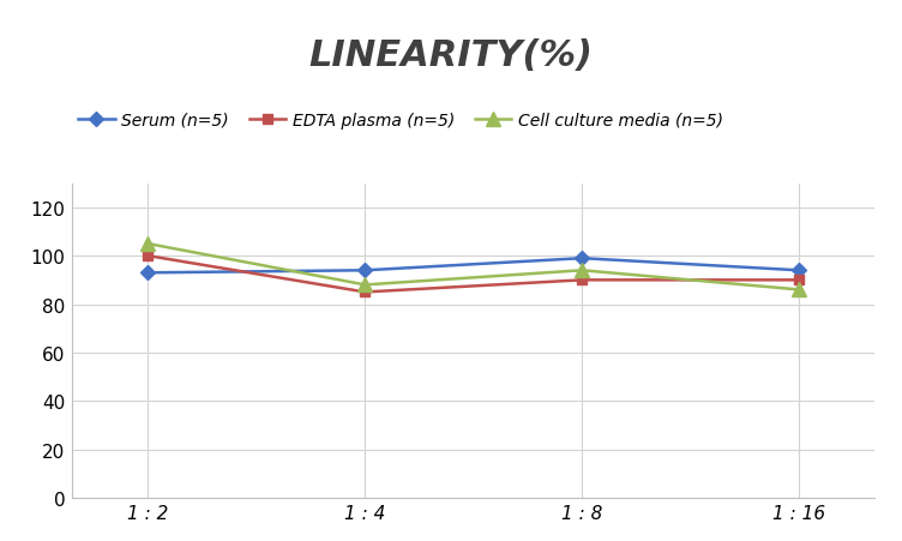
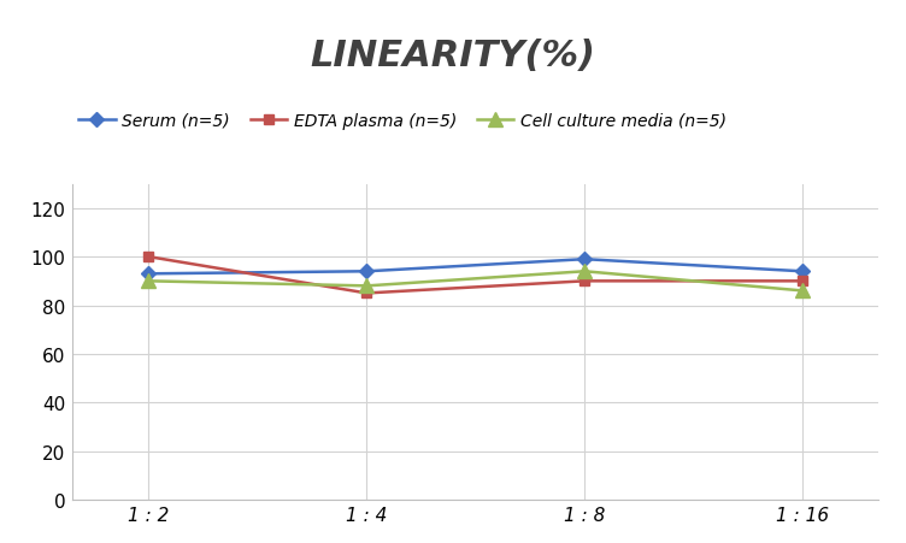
Cell culture media (n=5)/1 : 2: 105 -> 90
